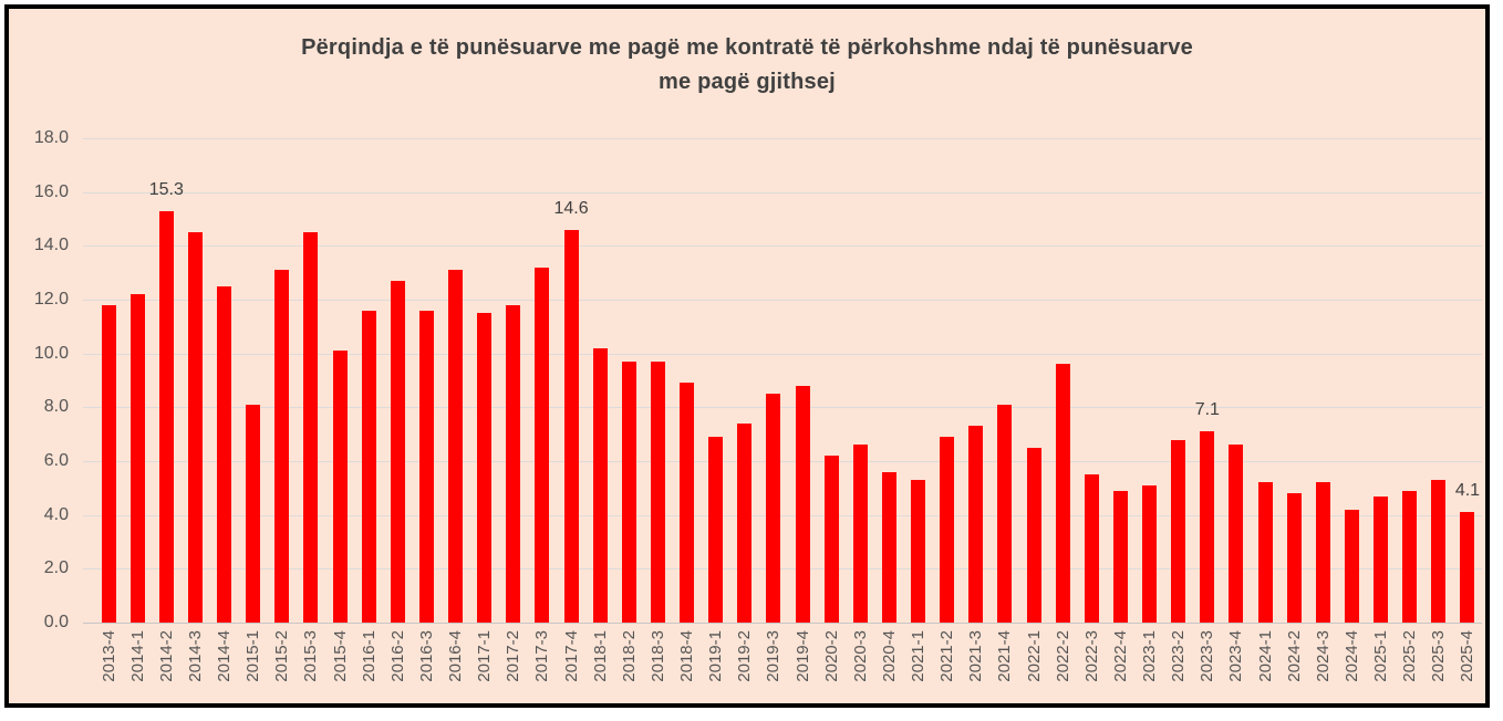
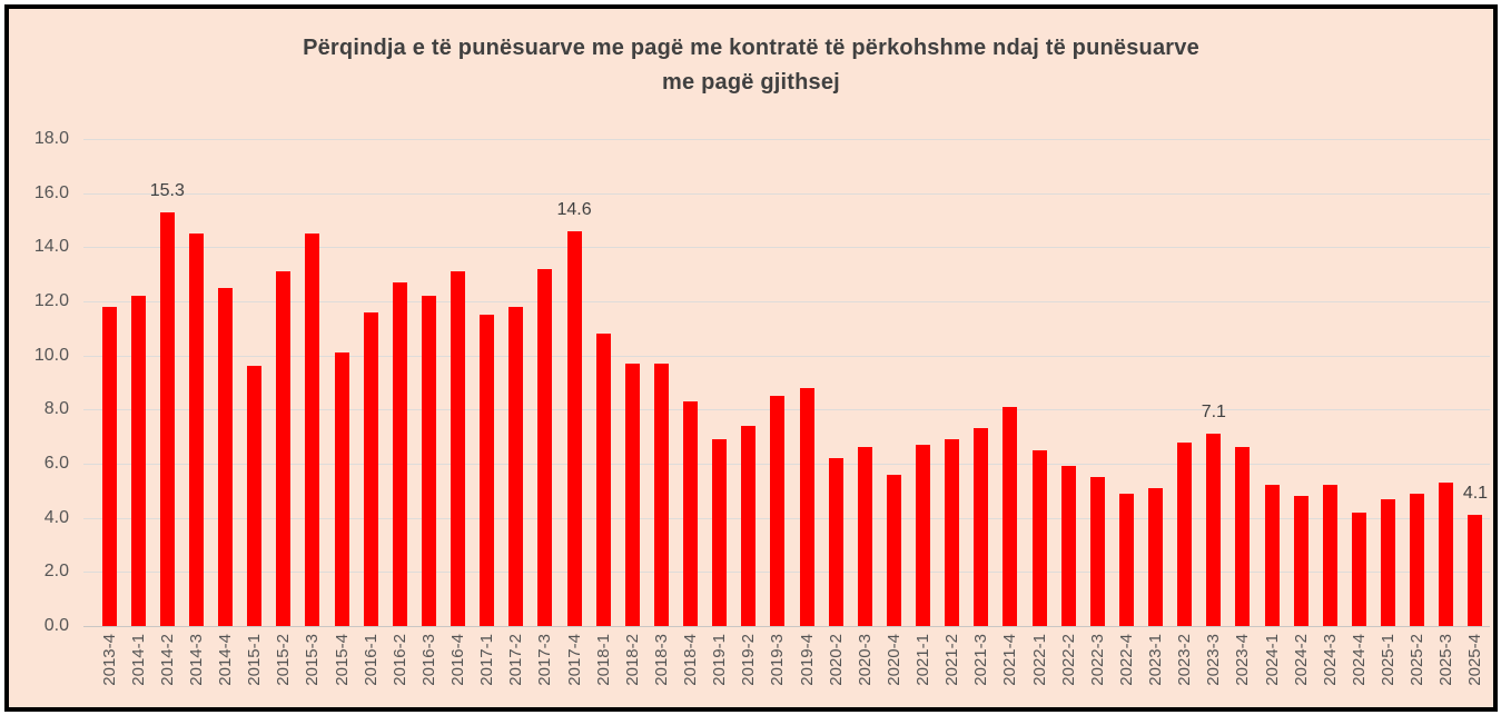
2015-1: 8.1 -> 9.6
2016-3: 11.6 -> 12.2
2018-1: 10.2 -> 10.8
2018-4: 8.9 -> 8.3
2021-1: 5.3 -> 6.7
2022-2: 9.6 -> 5.9
